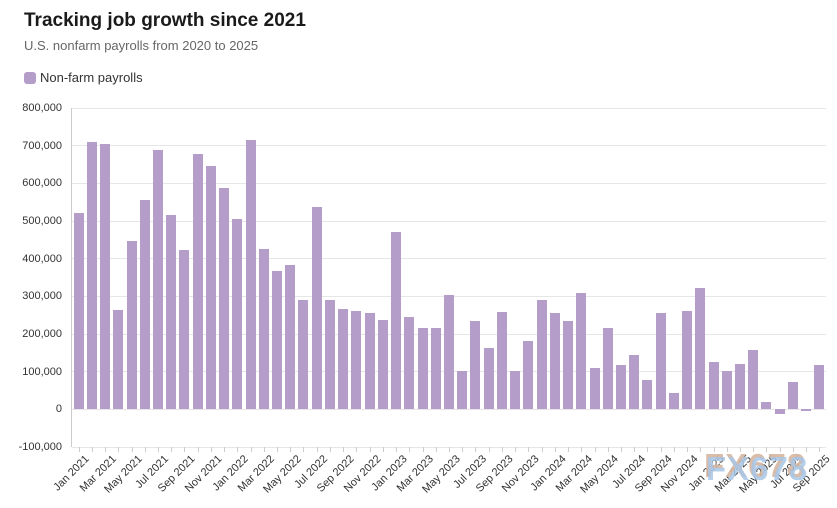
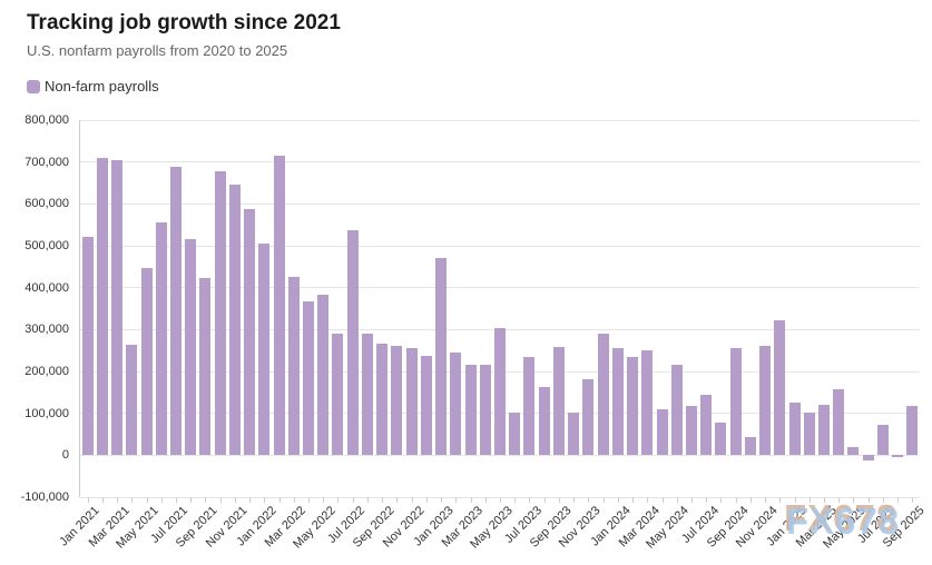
Mar 2024: 310000 -> 250000
